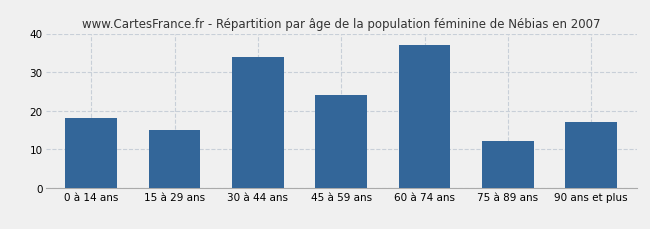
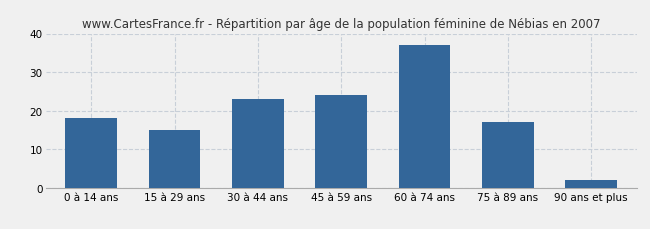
30 à 44 ans: 34 -> 23
75 à 89 ans: 12 -> 17
90 ans et plus: 17 -> 2
